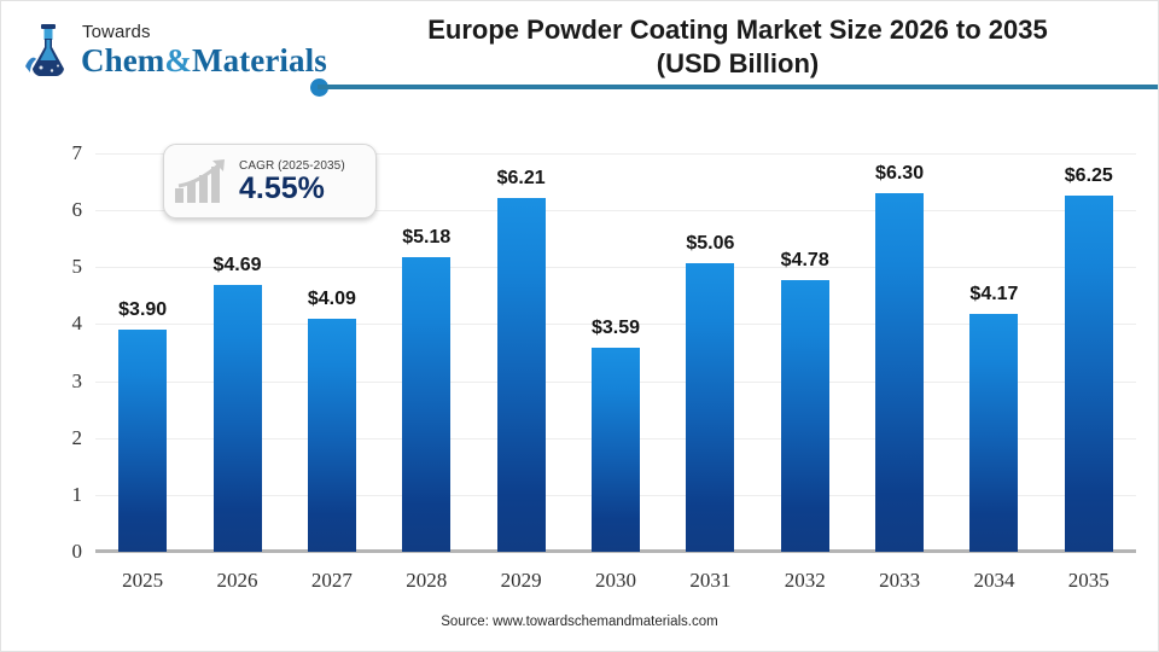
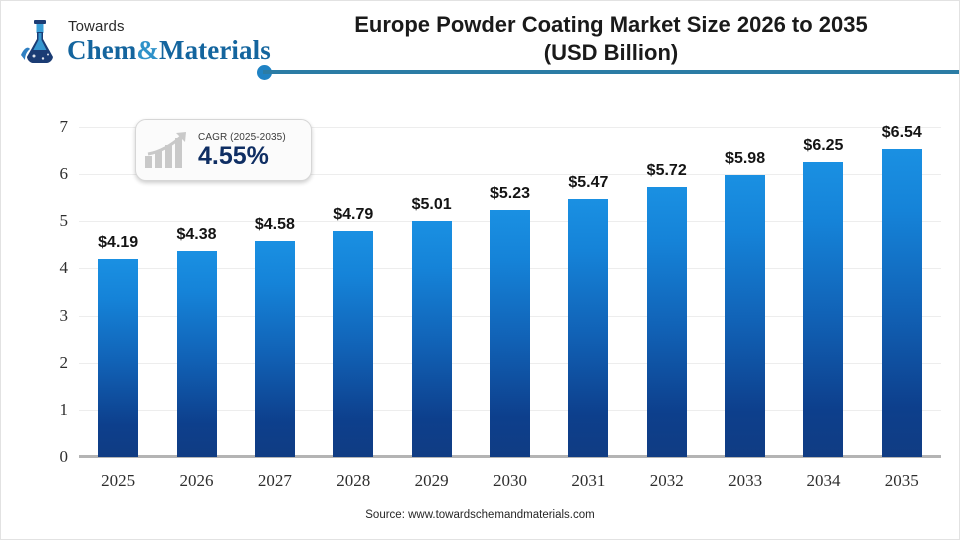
2025: $3.90 -> $4.19
2026: $4.69 -> $4.38
2027: $4.09 -> $4.58
2028: $5.18 -> $4.79
2029: $6.21 -> $5.01
2030: $3.59 -> $5.23
2031: $5.06 -> $5.47
2032: $4.78 -> $5.72
2033: $6.30 -> $5.98
2034: $4.17 -> $6.25
2035: $6.25 -> $6.54
